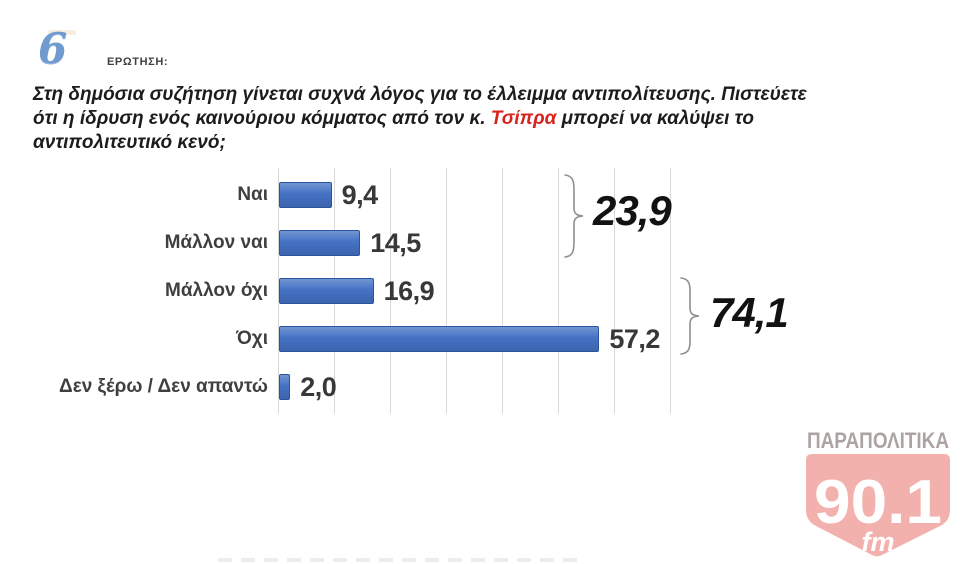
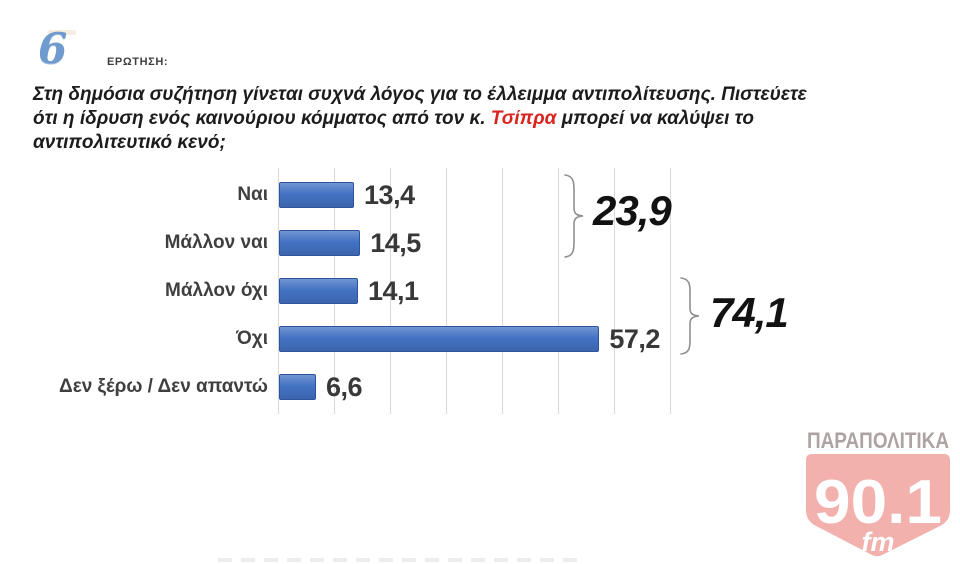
Ναι: 9,4 -> 13,4
Μάλλον όχι: 16,9 -> 14,1
Δεν ξέρω / Δεν απαντώ: 2,0 -> 6,6
